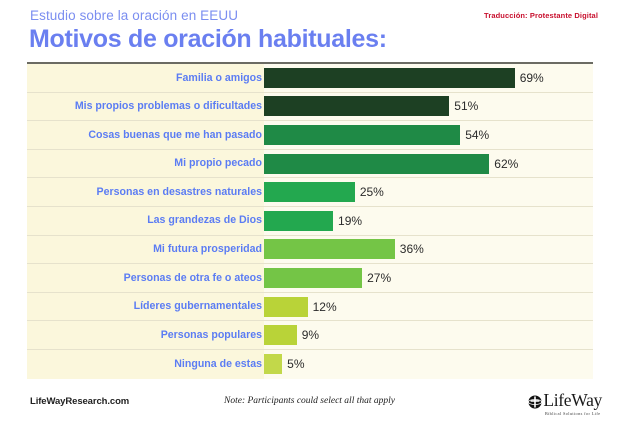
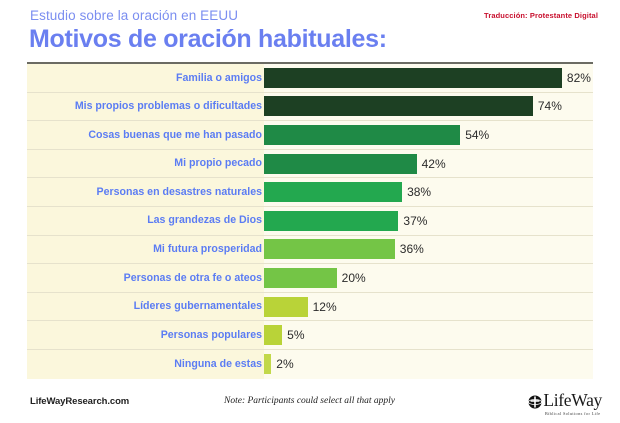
Familia o amigos: 69% -> 82%
Mis propios problemas o dificultades: 51% -> 74%
Mi propio pecado: 62% -> 42%
Personas en desastres naturales: 25% -> 38%
Las grandezas de Dios: 19% -> 37%
Personas de otra fe o ateos: 27% -> 20%
Personas populares: 9% -> 5%
Ninguna de estas: 5% -> 2%
